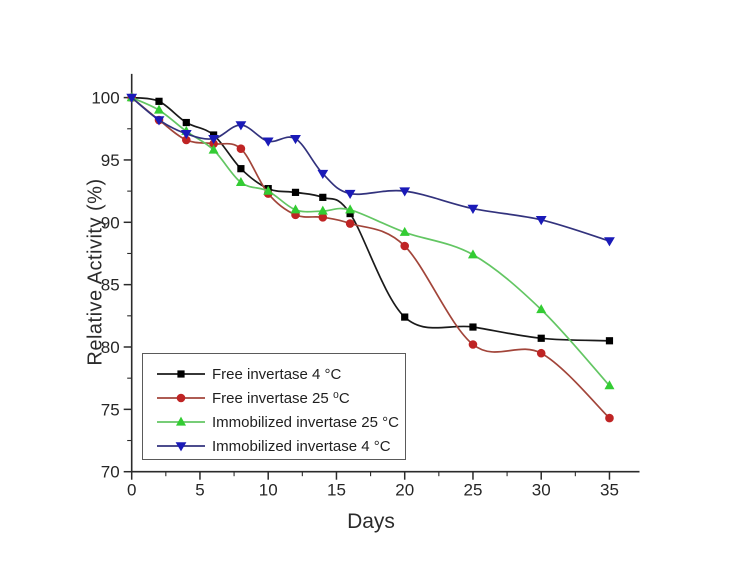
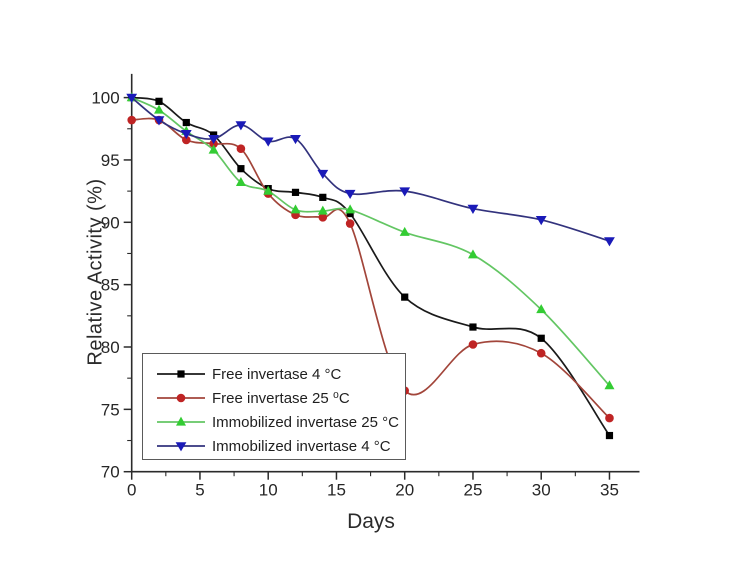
Free invertase 25 ⁰C/0: 100.0 -> 98.2
Free invertase 4 °C/20: 82.4 -> 84.0
Free invertase 25 ⁰C/20: 88.1 -> 76.5
Free invertase 4 °C/35: 80.5 -> 72.9
